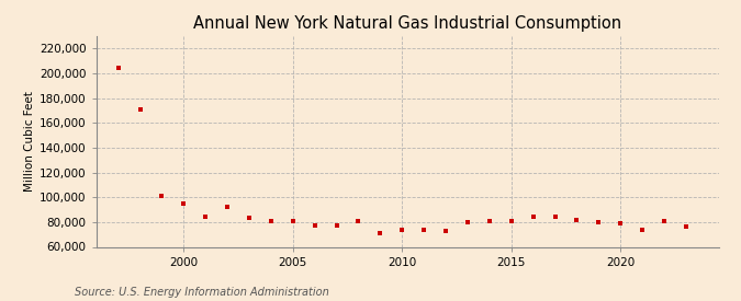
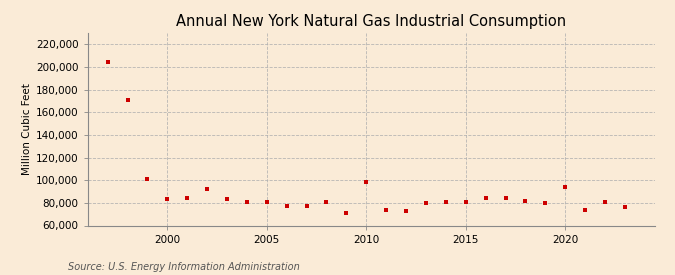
2000: 95,000 -> 83,000
2010: 74,000 -> 98,000
2020: 79,000 -> 94,000
